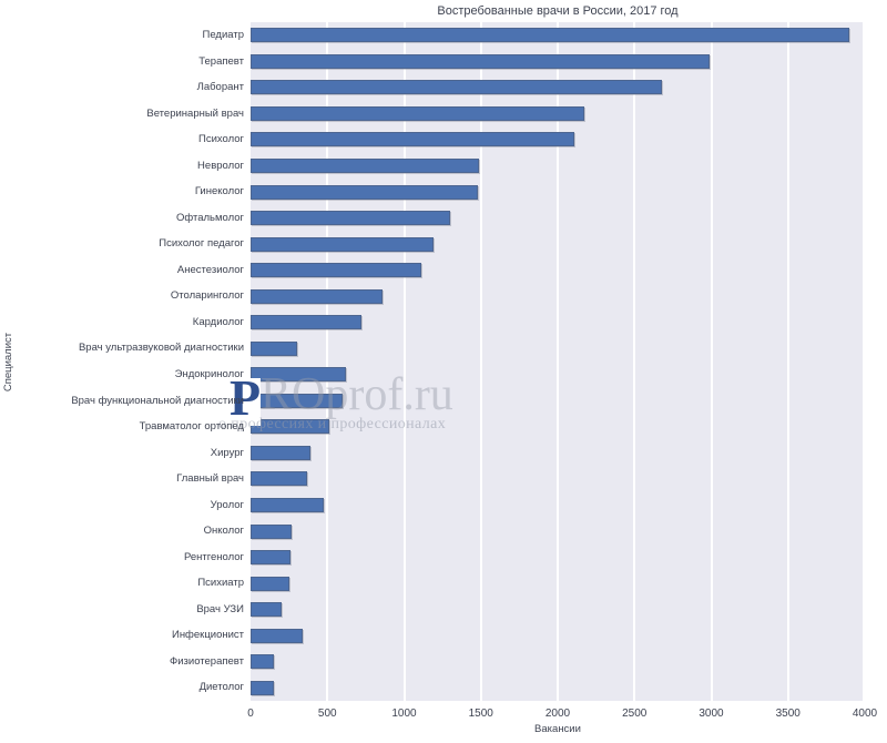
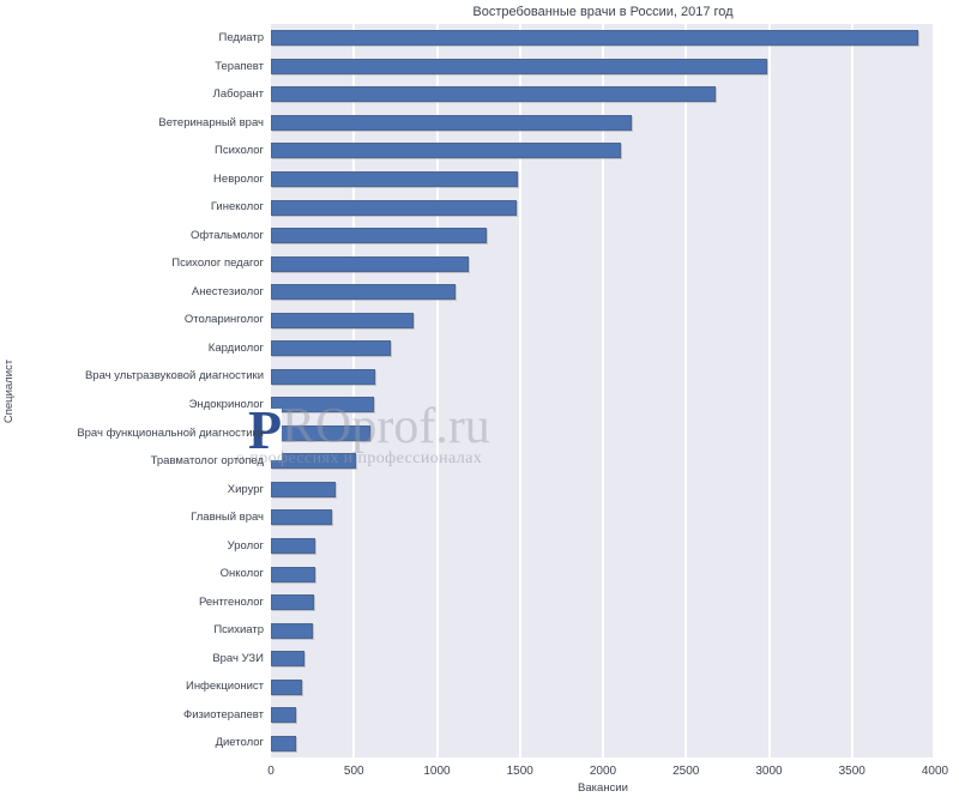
Врач ультразвуковой диагностики: 300 -> 630
Уролог: 480 -> 270
Инфекционист: 340 -> 190
